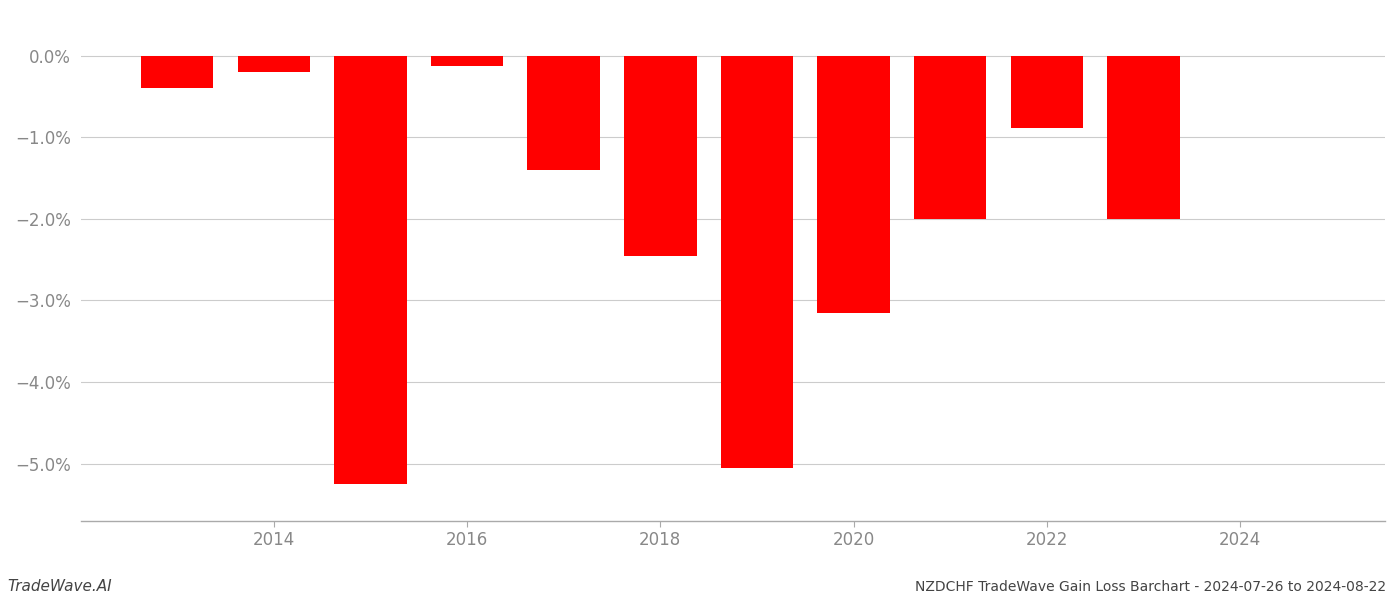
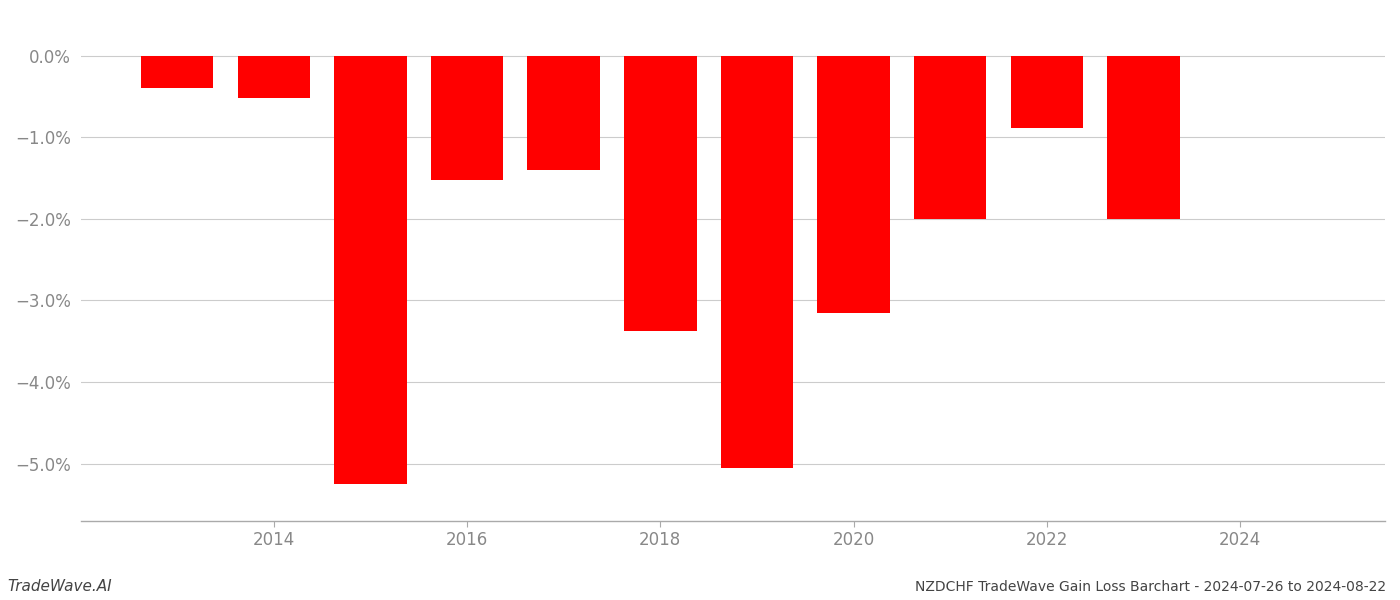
2014: -0.20% -> -0.52%
2016: -0.12% -> -1.52%
2018: -2.45% -> -3.38%
